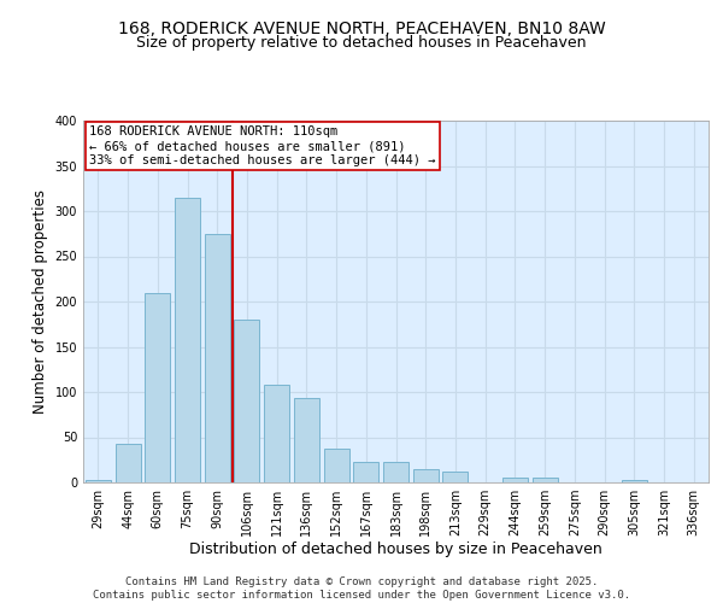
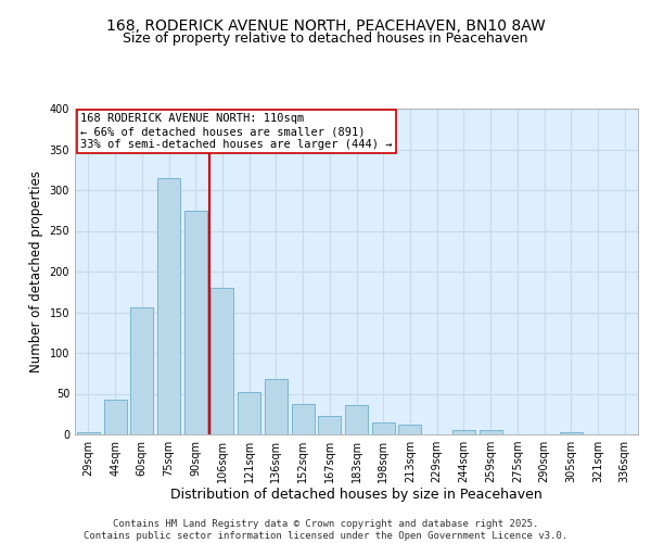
60sqm: 210 -> 156
121sqm: 108 -> 52
136sqm: 93 -> 68
183sqm: 23 -> 36
